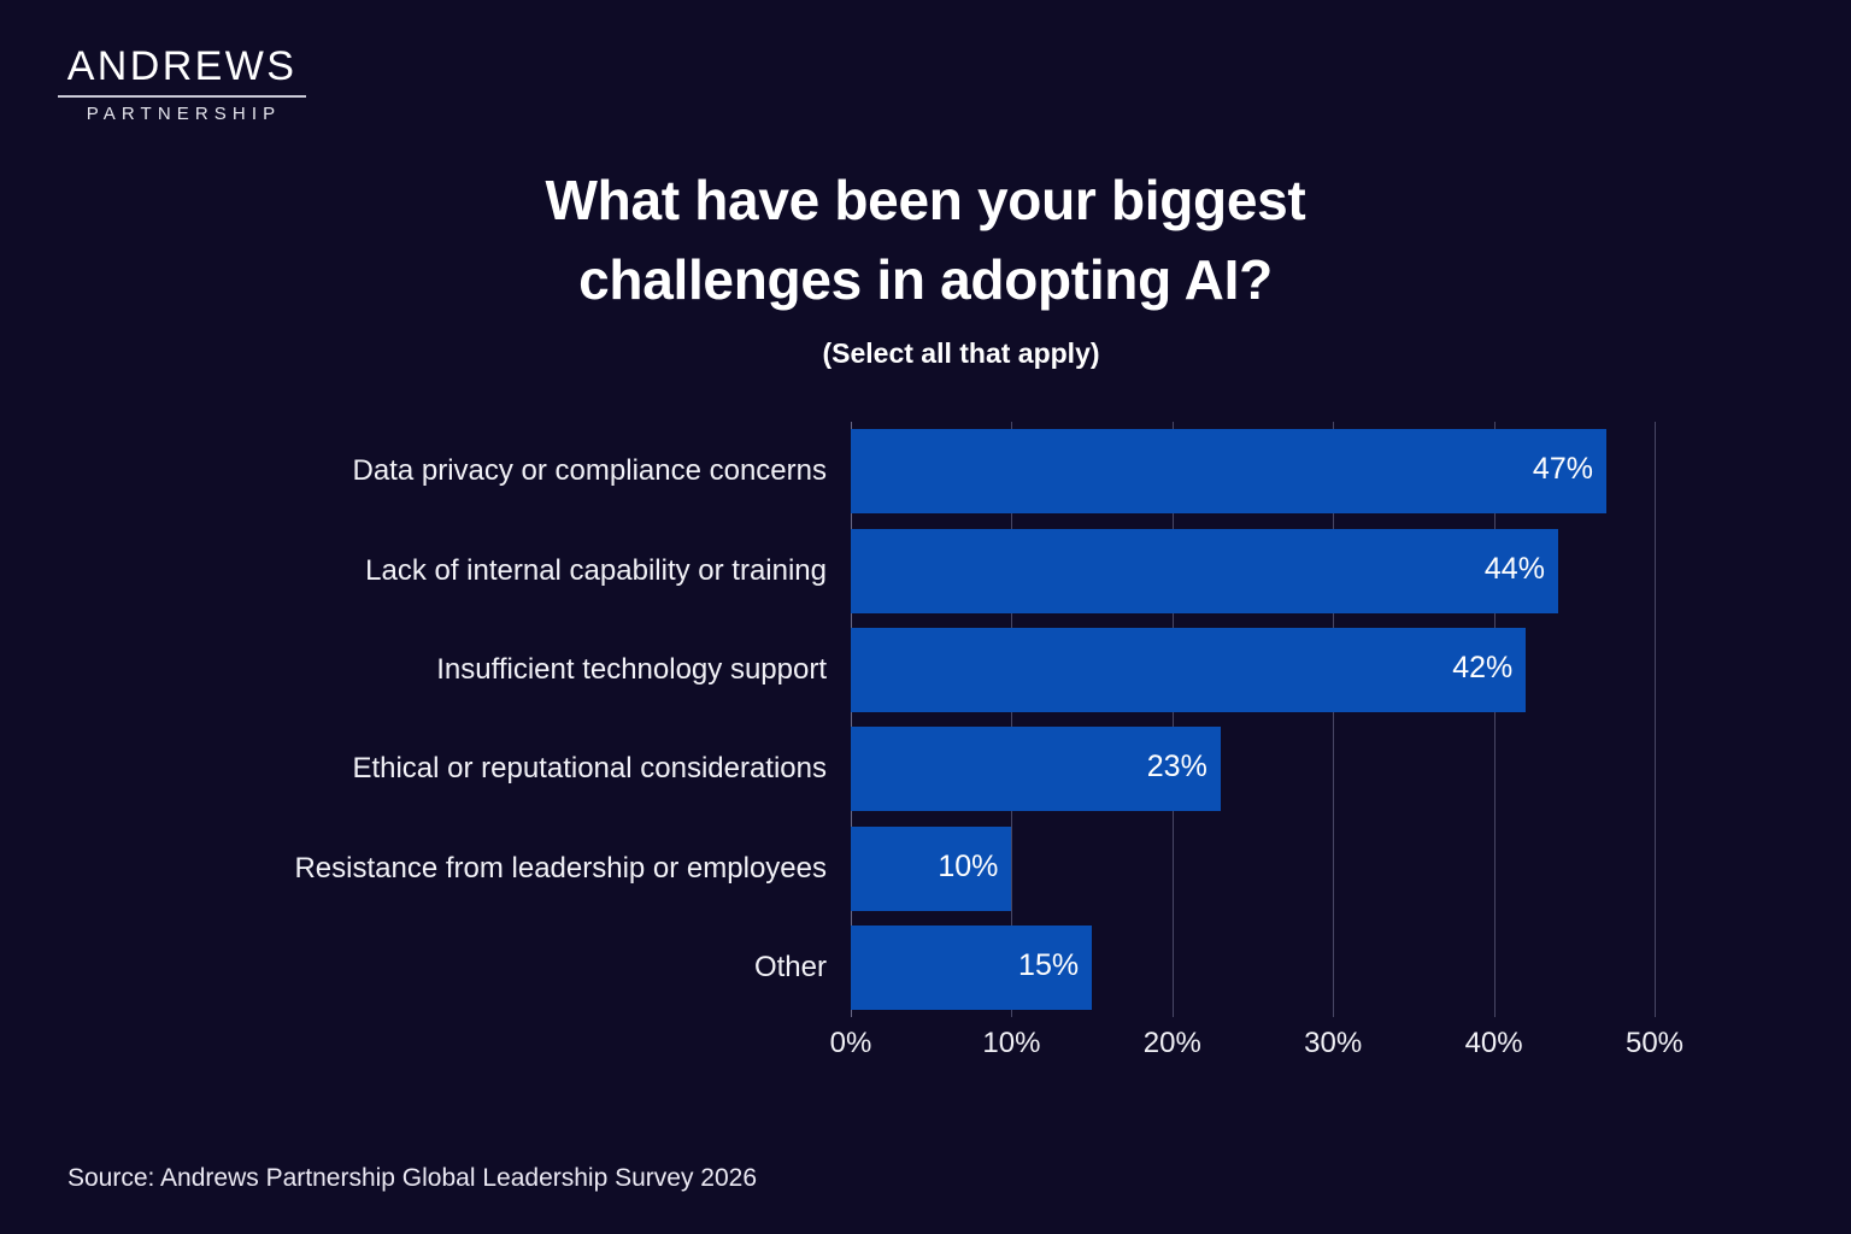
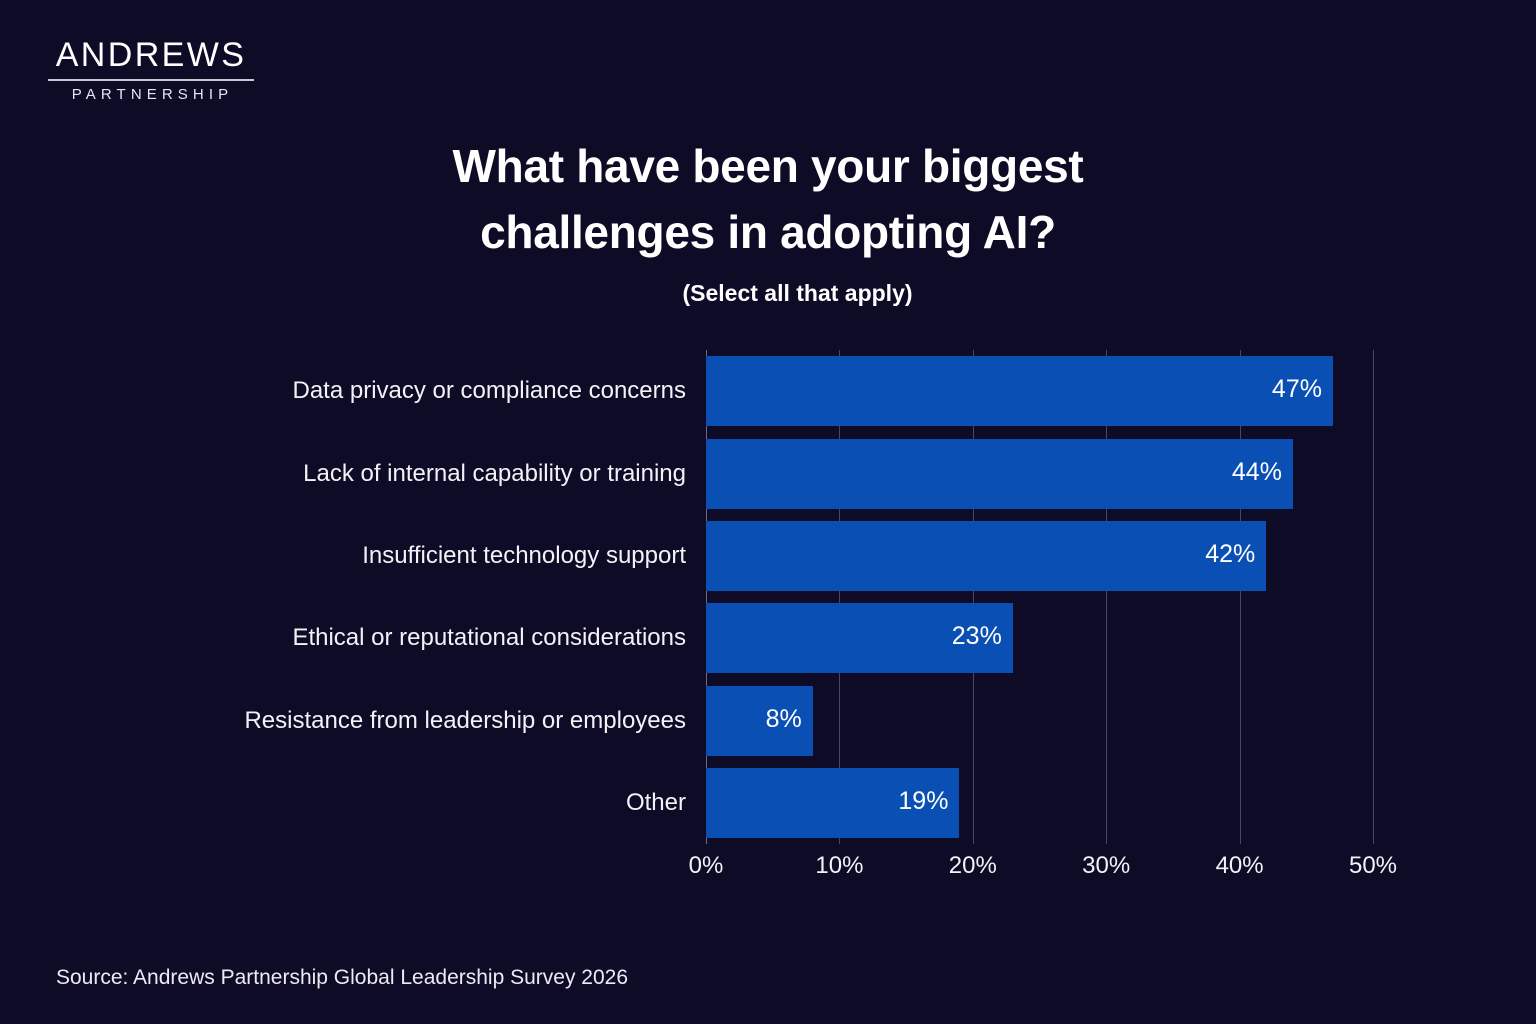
Resistance from leadership or employees: 10% -> 8%
Other: 15% -> 19%
